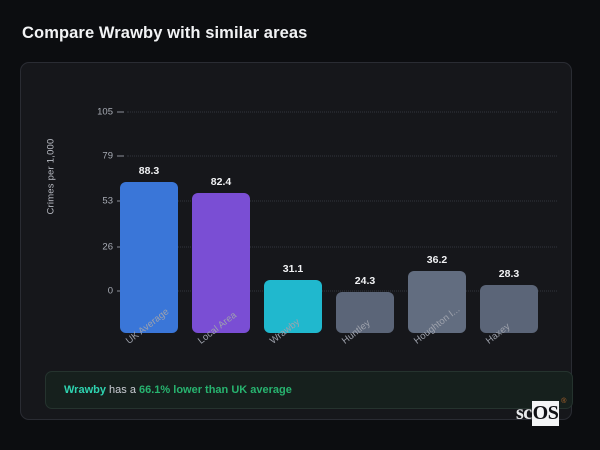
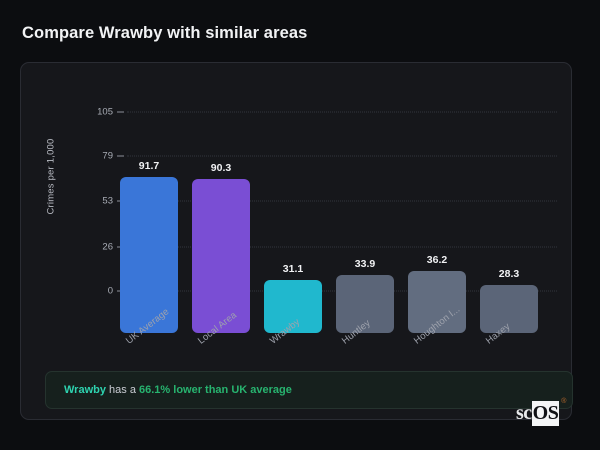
UK Average: 88.3 -> 91.7
Local Area: 82.4 -> 90.3
Huntley: 24.3 -> 33.9
